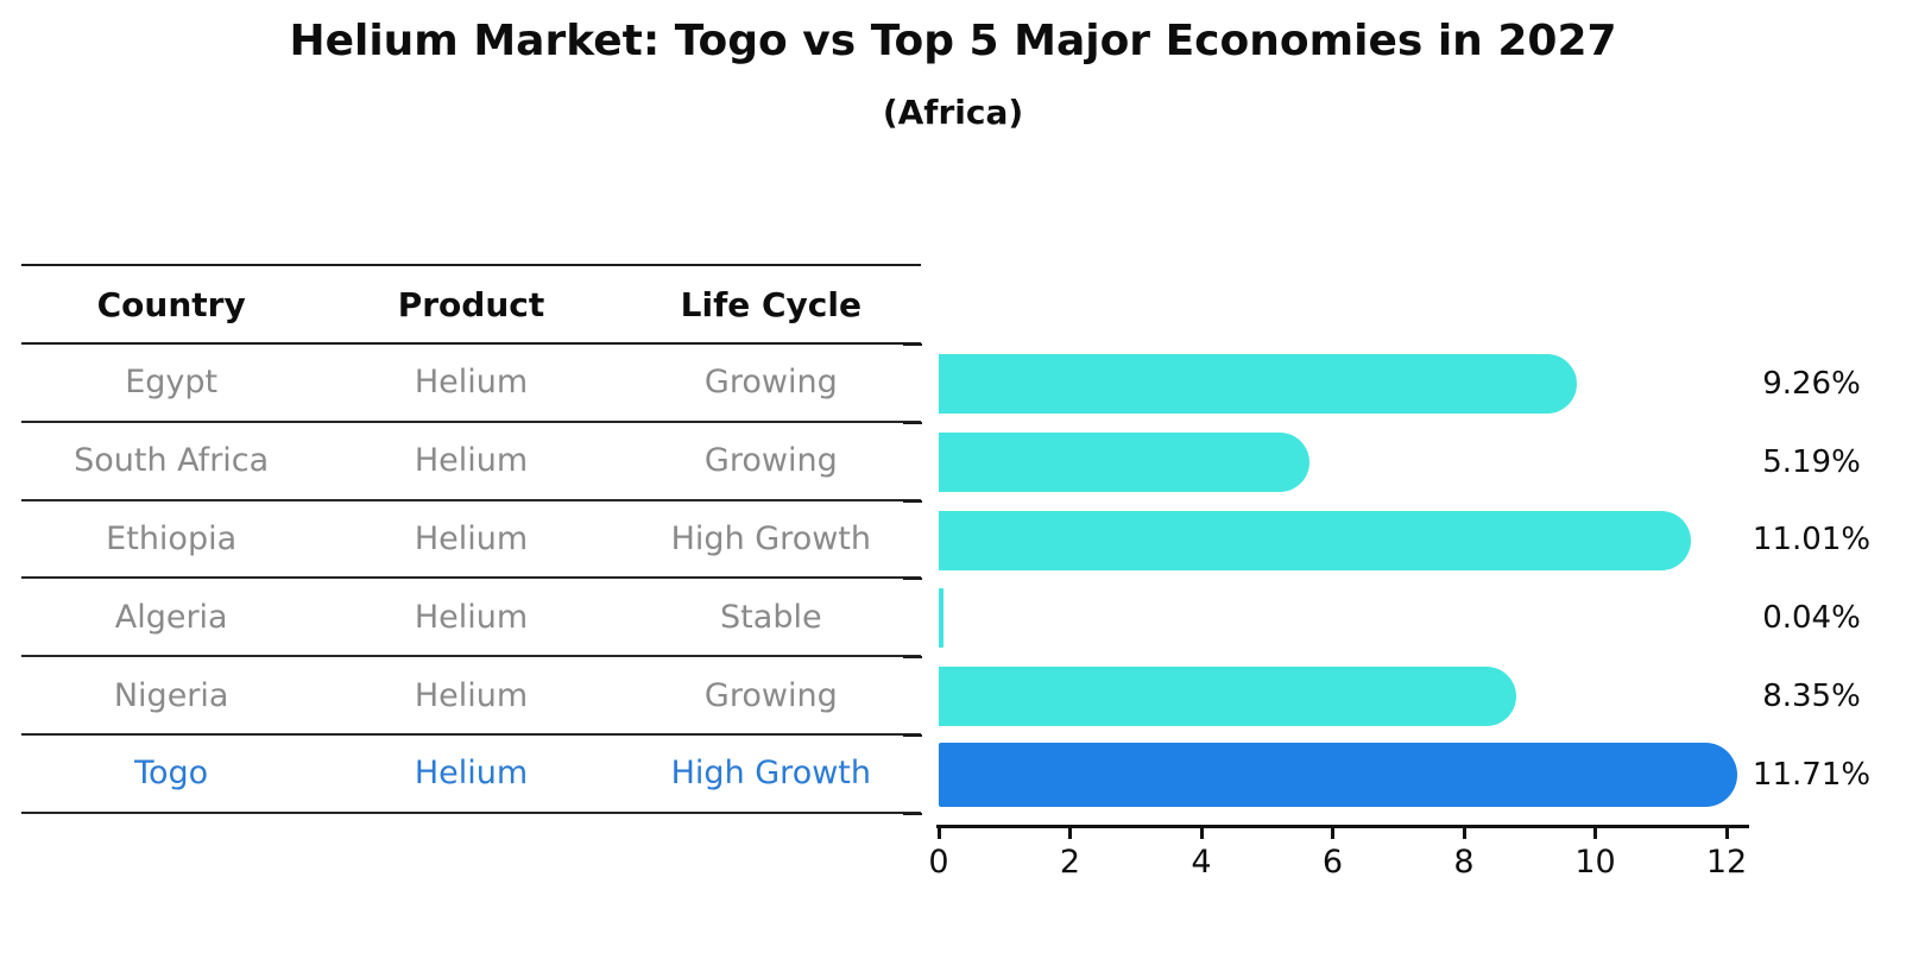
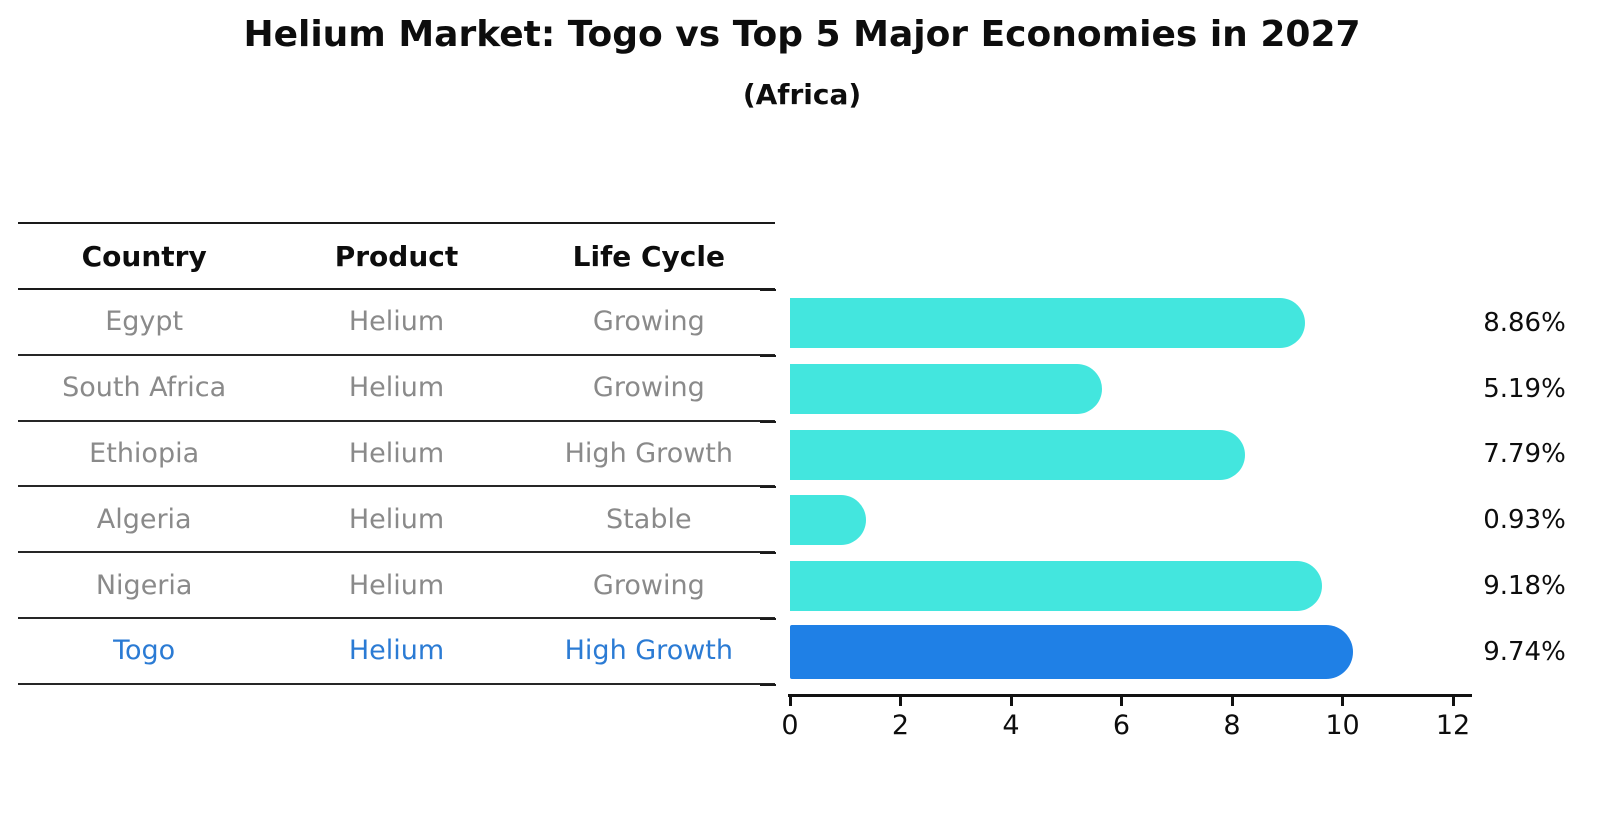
Egypt: 9.26% -> 8.86%
Ethiopia: 11.01% -> 7.79%
Algeria: 0.04% -> 0.93%
Nigeria: 8.35% -> 9.18%
Togo: 11.71% -> 9.74%
